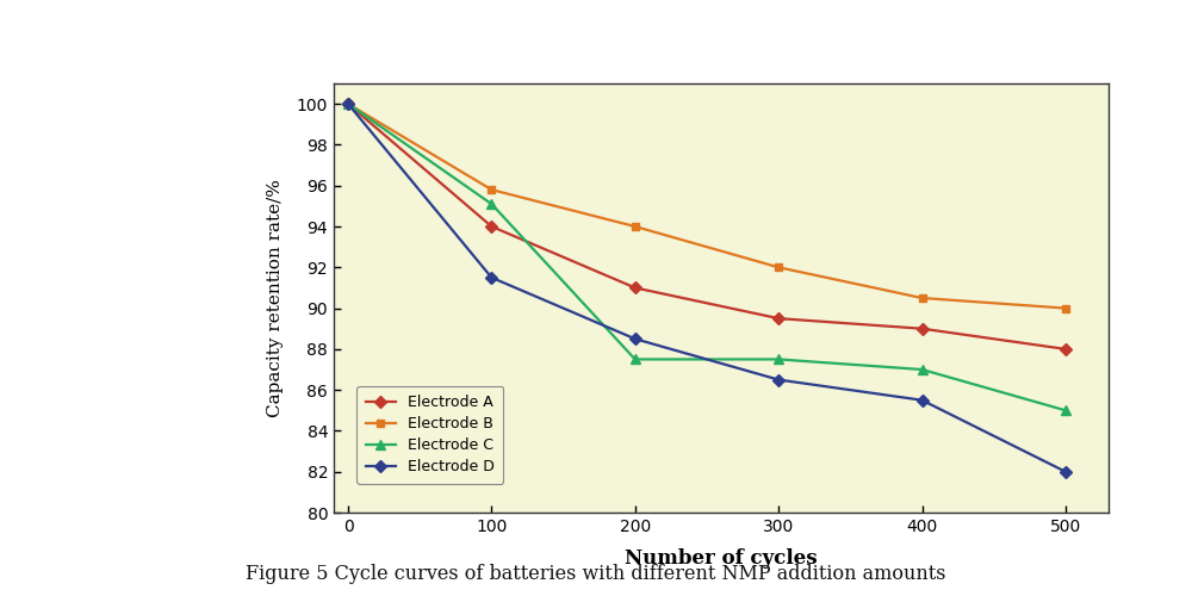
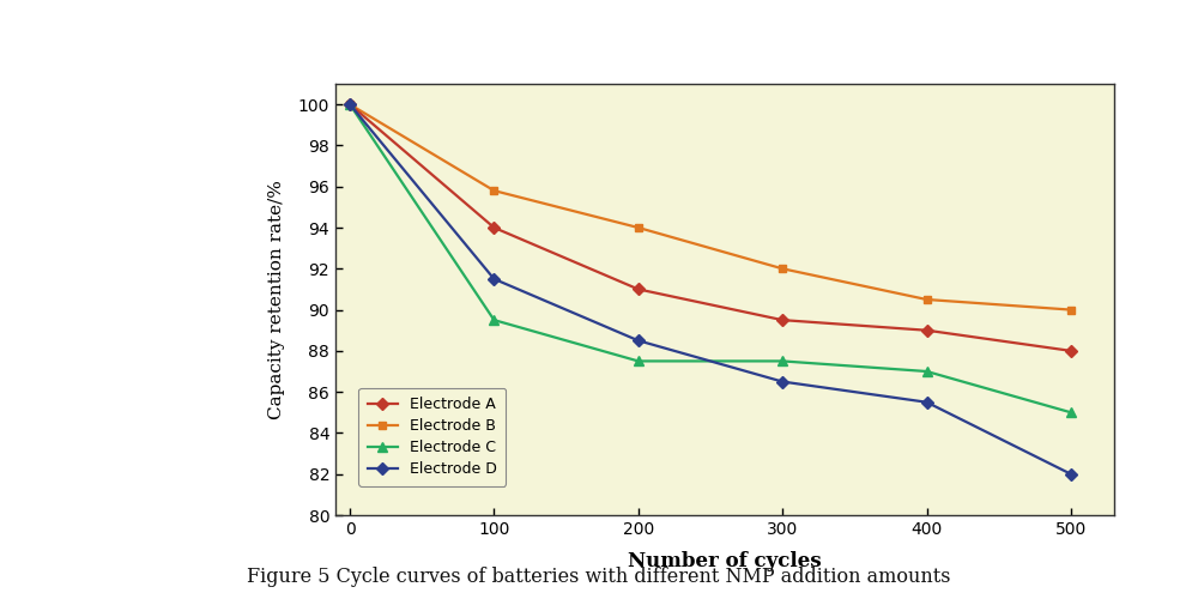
Electrode C/100: 95.1 -> 89.5
